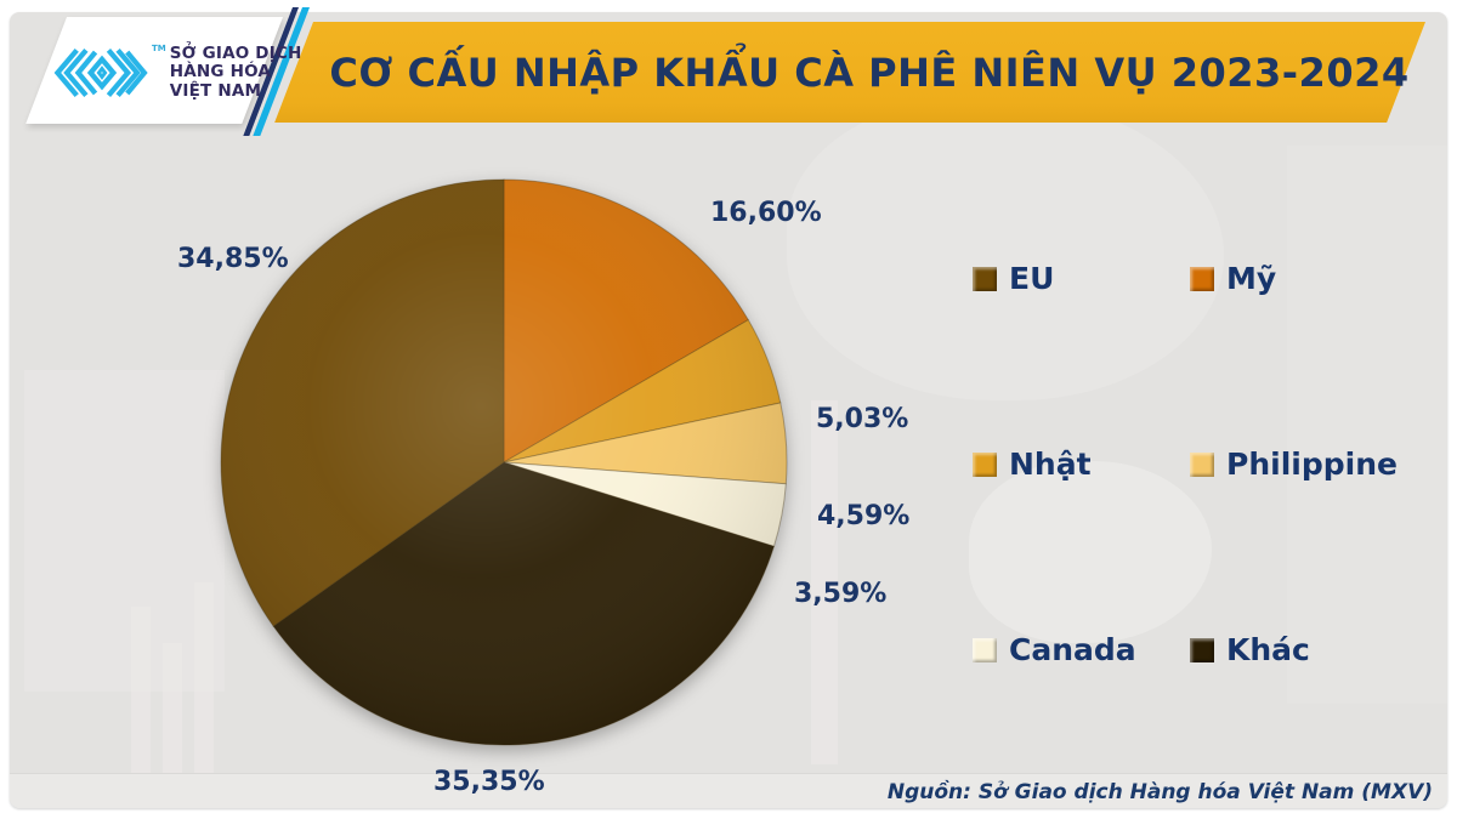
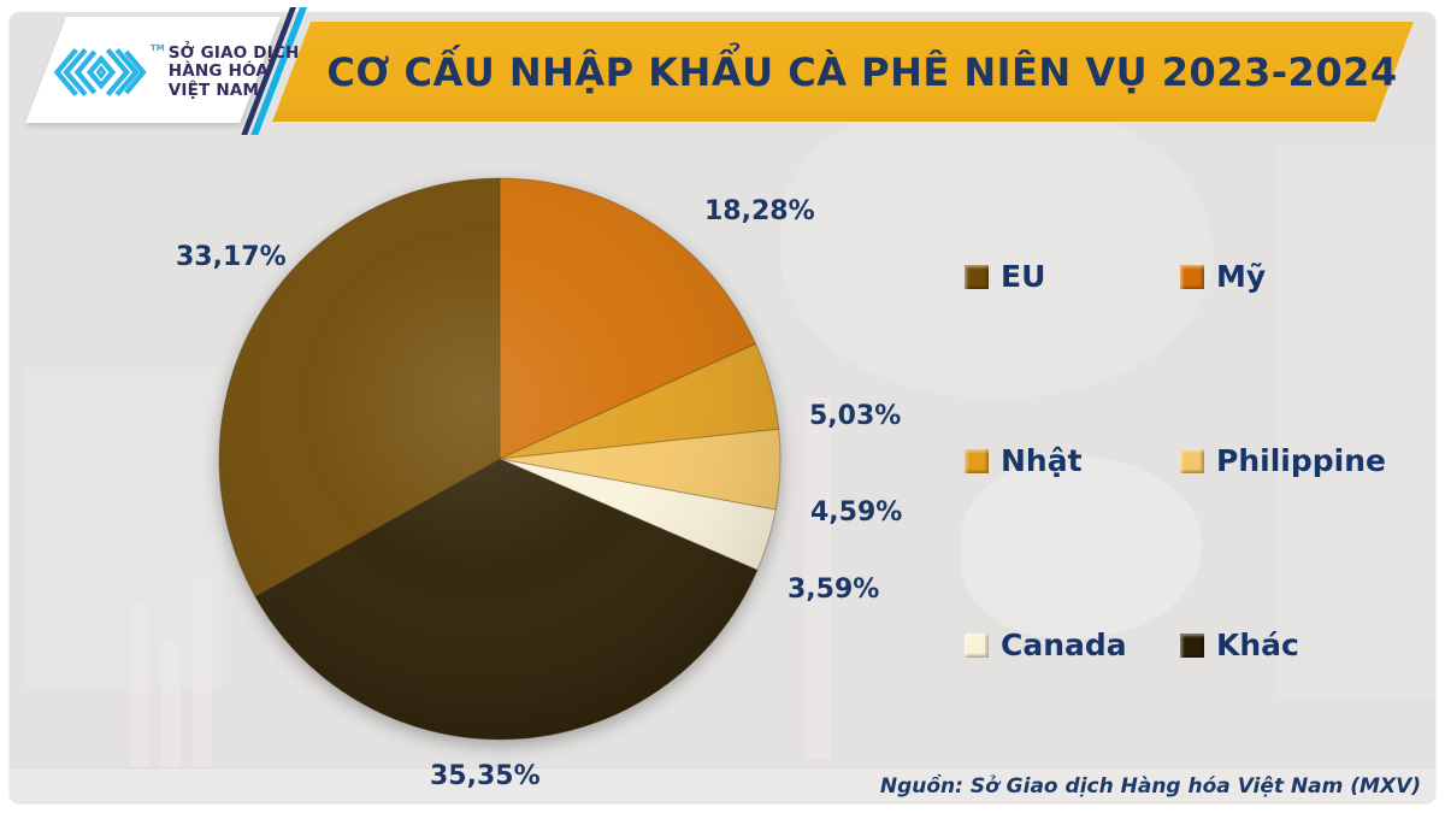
EU: 34,85% -> 33,17%
Mỹ: 16,60% -> 18,28%
